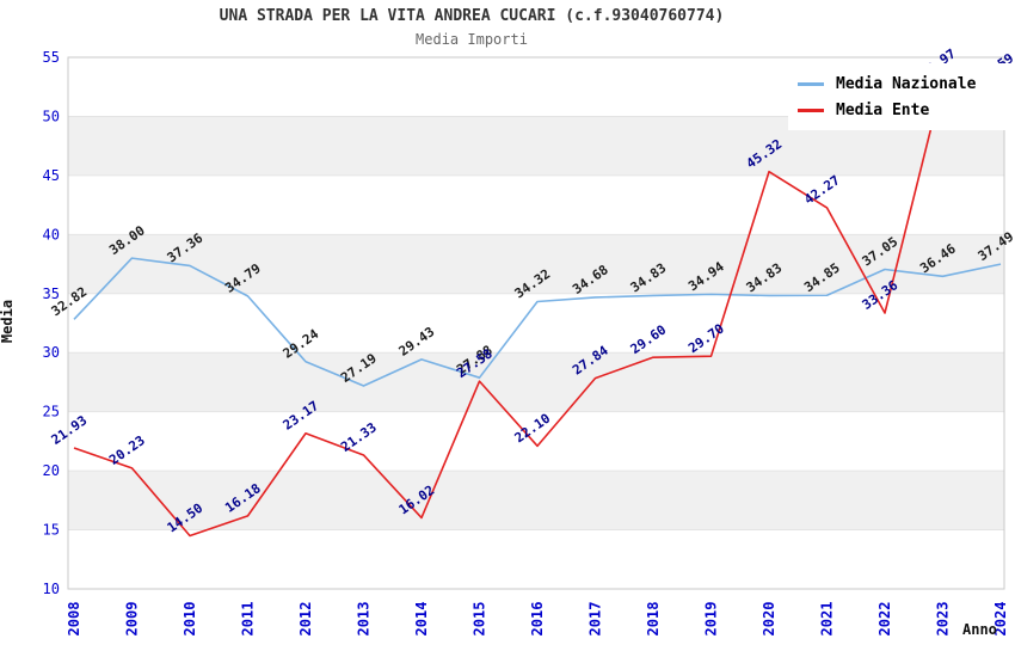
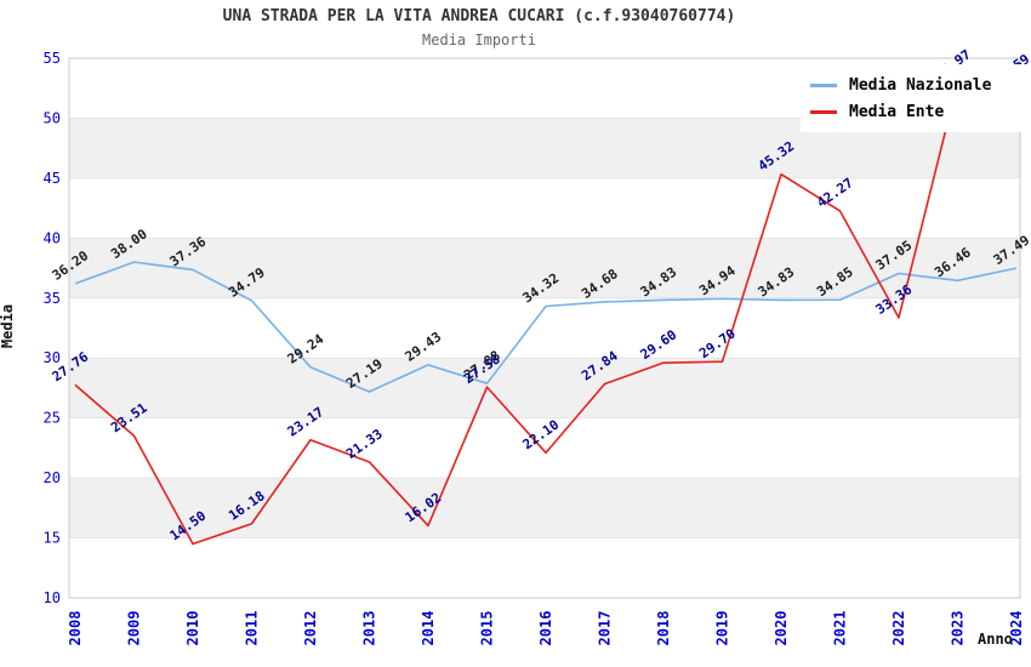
Media Nazionale/2008: 32.82 -> 36.20
Media Ente/2008: 21.93 -> 27.76
Media Ente/2009: 20.23 -> 23.51
